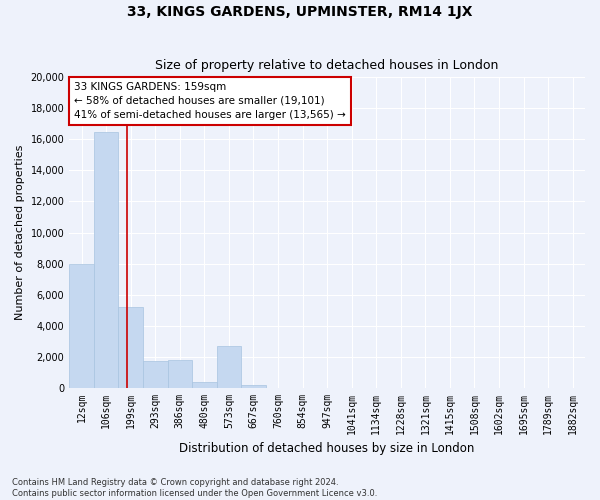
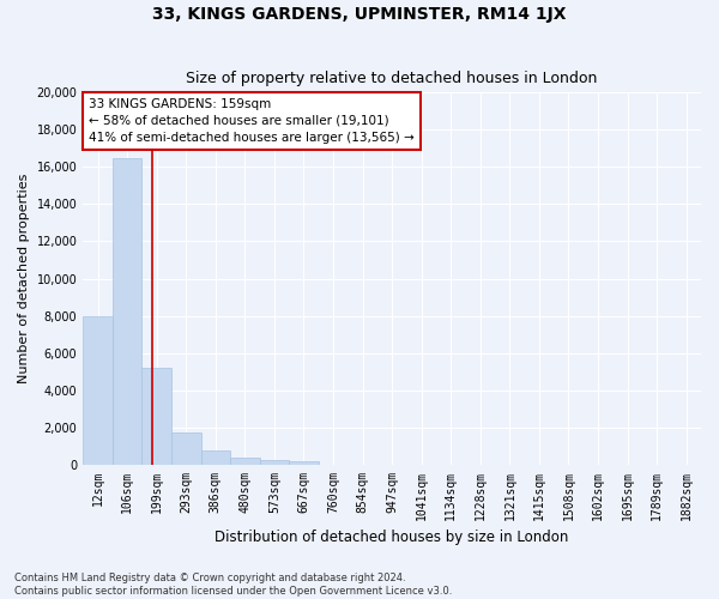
386sqm: 1,800 -> 800
573sqm: 2,700 -> 200
